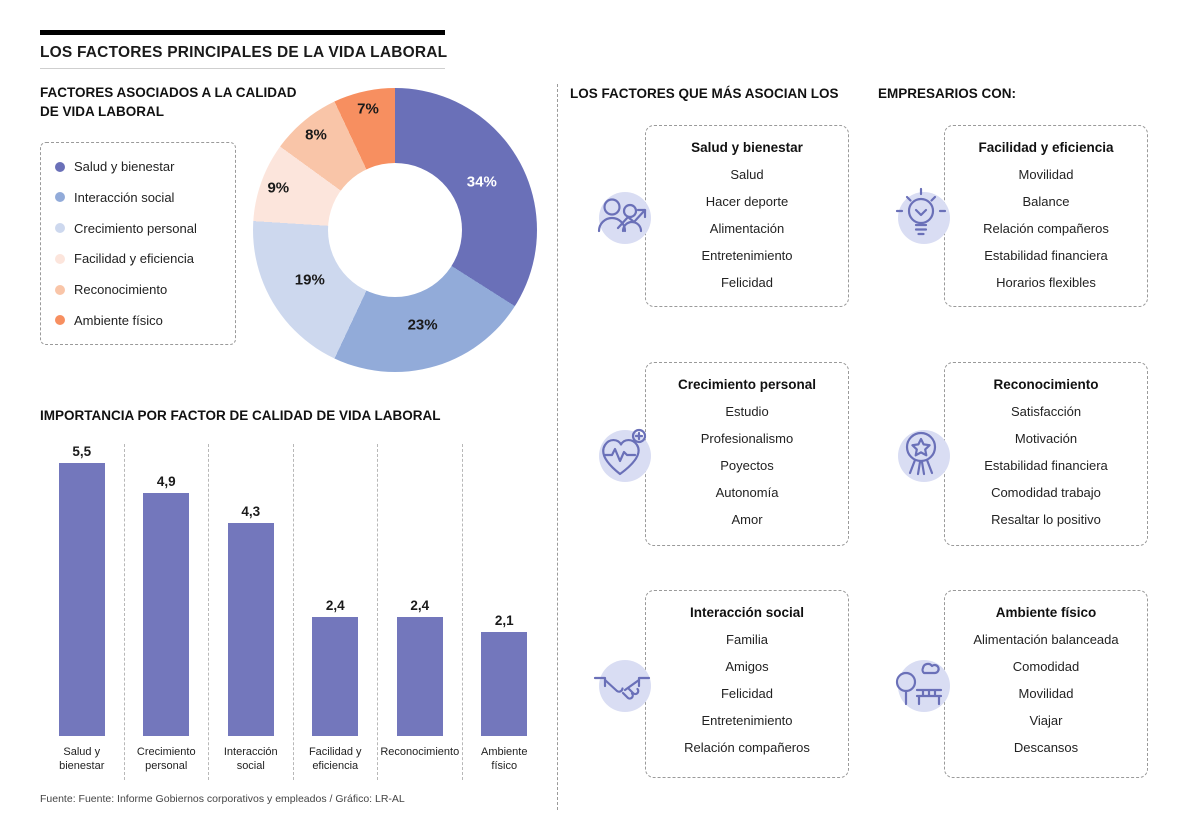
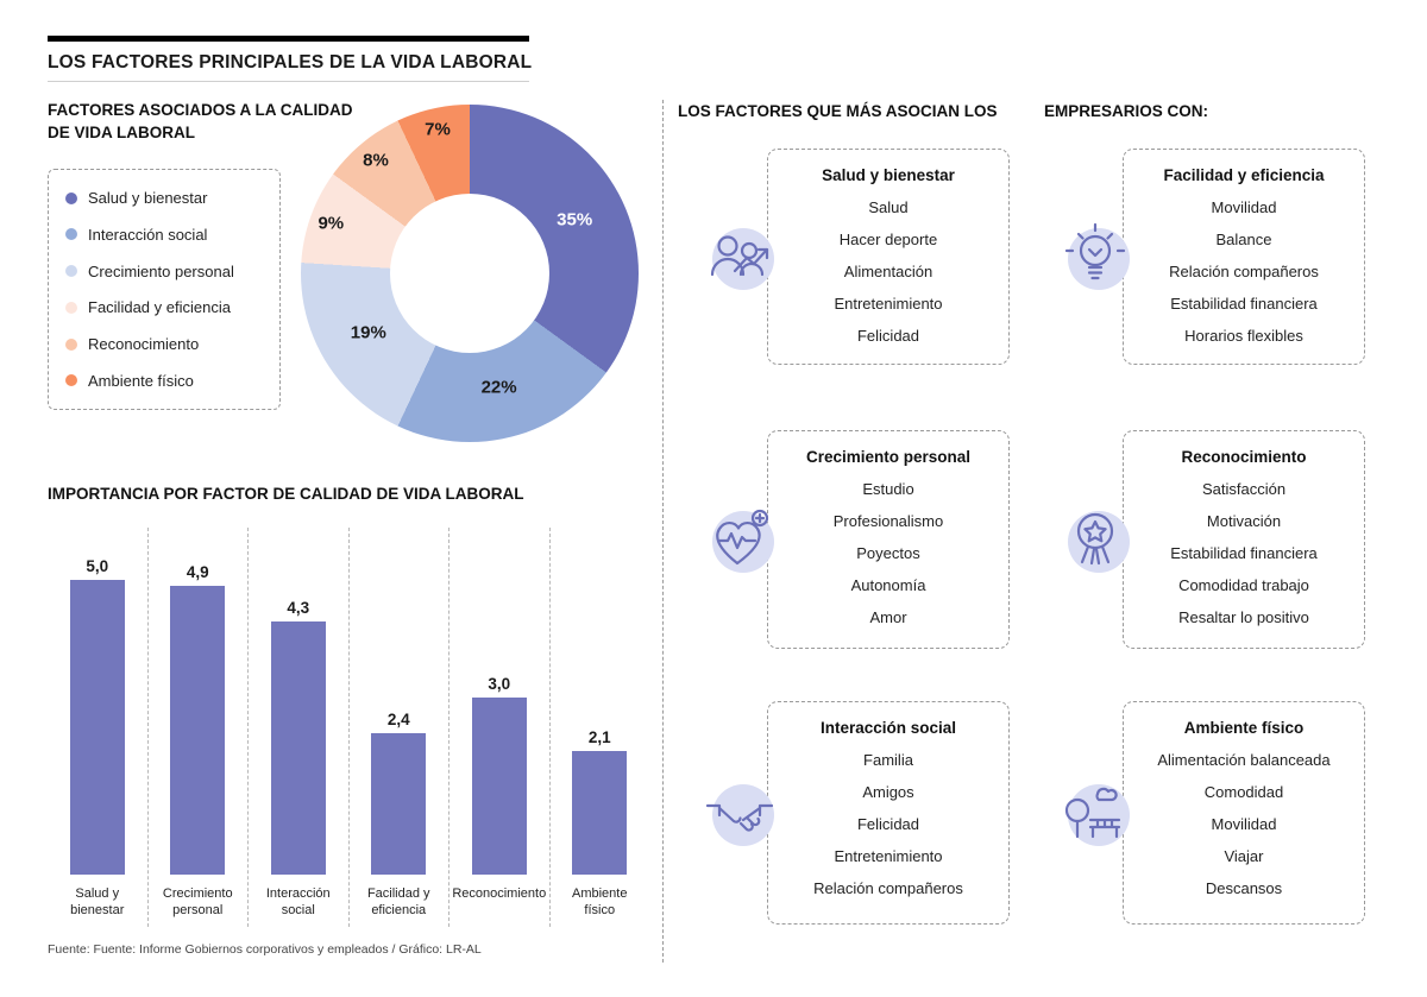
FACTORES ASOCIADOS A LA CALIDAD DE VIDA LABORAL/Salud y bienestar: 34% -> 35%
FACTORES ASOCIADOS A LA CALIDAD DE VIDA LABORAL/Interacción social: 23% -> 22%
IMPORTANCIA POR FACTOR DE CALIDAD DE VIDA LABORAL/Salud y bienestar: 5,5 -> 5,0
IMPORTANCIA POR FACTOR DE CALIDAD DE VIDA LABORAL/Reconocimiento: 2,4 -> 3,0
